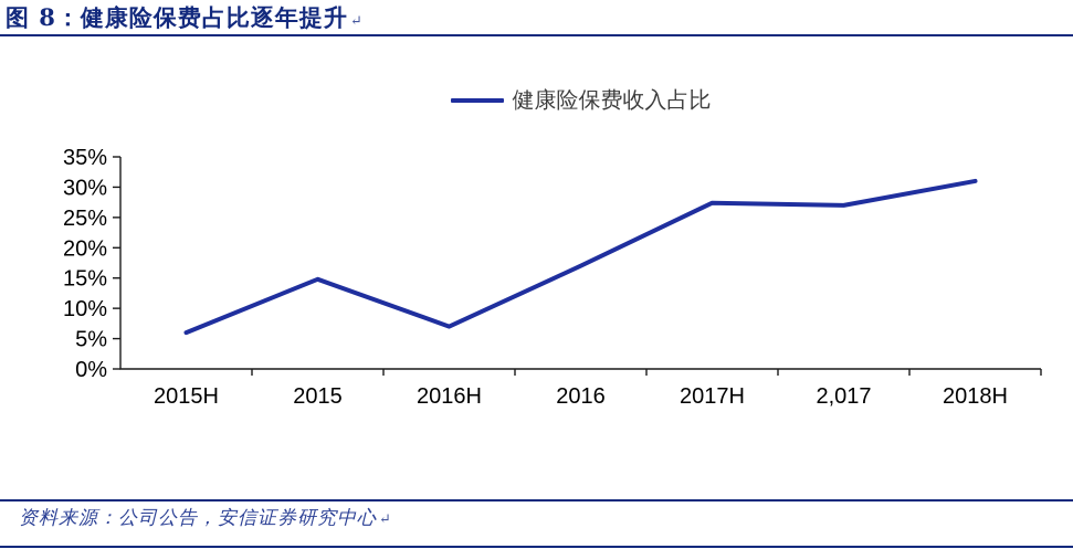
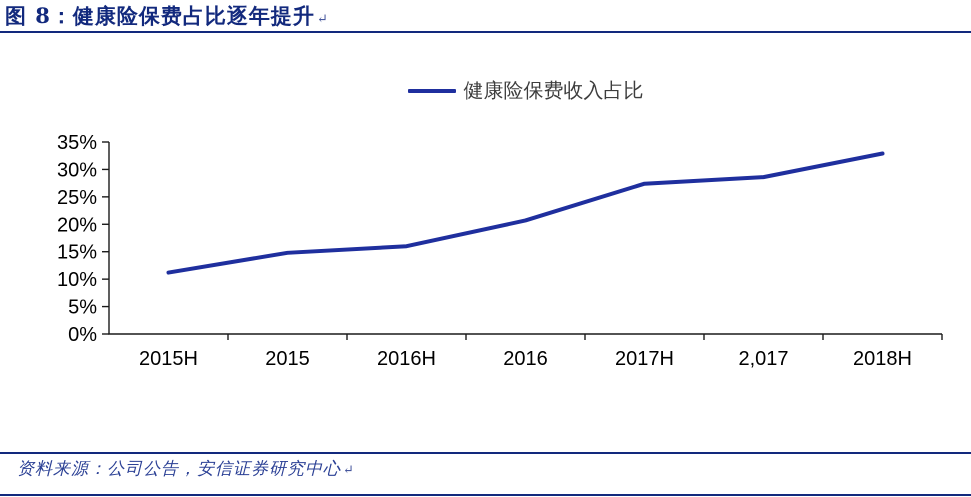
2015H: 6% -> 11%
2016H: 7% -> 16%
2016: 17% -> 21%
2,017: 27% -> 29%
2018H: 31% -> 33%
